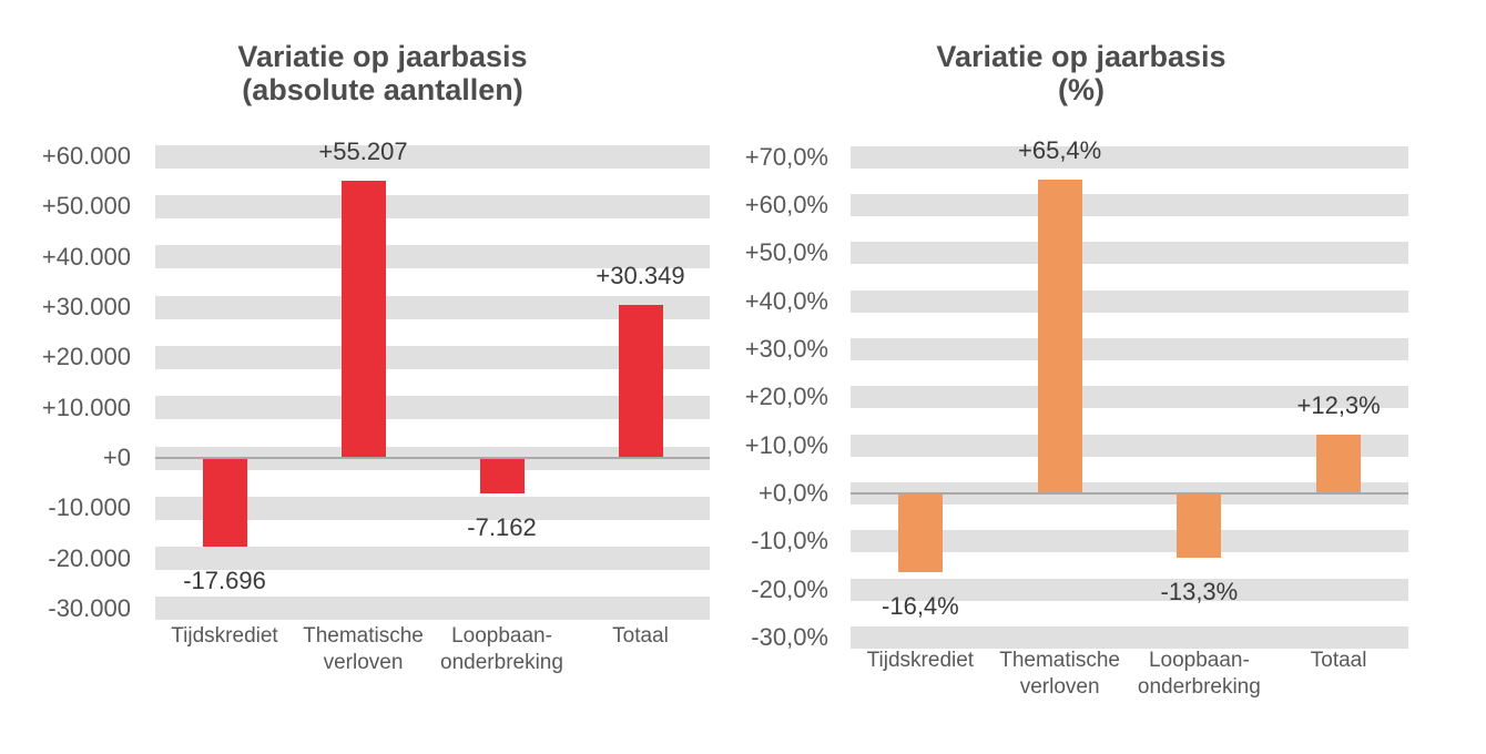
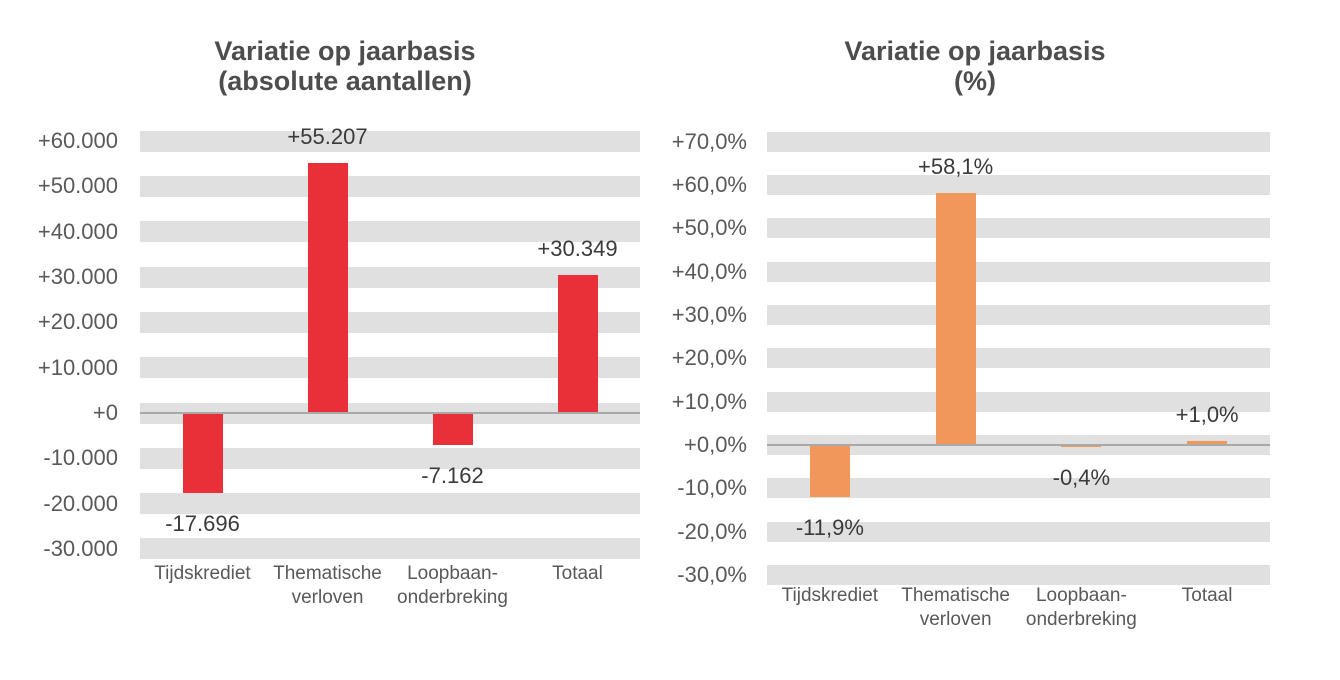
Variatie op jaarbasis (%)/Tijdskrediet: -16,4% -> -11,9%
Variatie op jaarbasis (%)/Thematische verloven: +65,4% -> +58,1%
Variatie op jaarbasis (%)/Loopbaan-onderbreking: -13,3% -> -0,4%
Variatie op jaarbasis (%)/Totaal: +12,3% -> +1,0%
